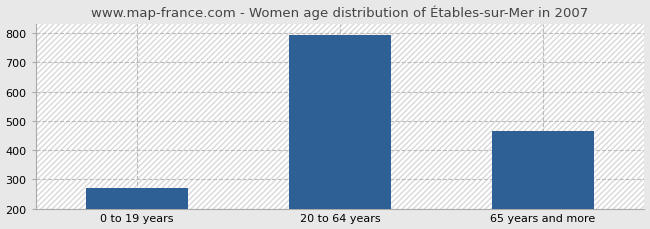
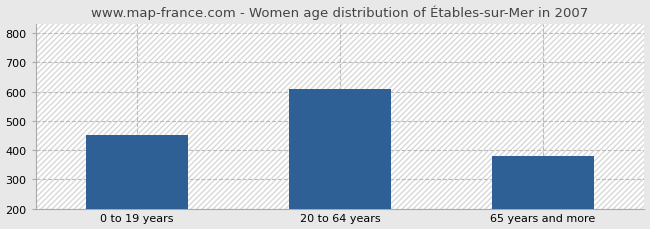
0 to 19 years: 270 -> 450
20 to 64 years: 795 -> 610
65 years and more: 465 -> 380
